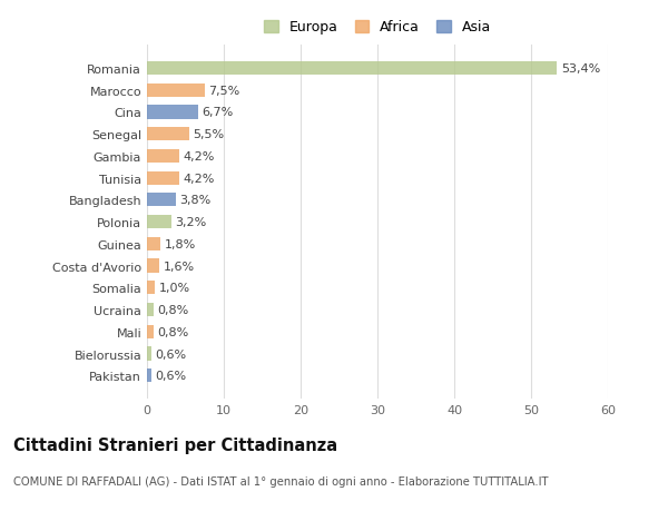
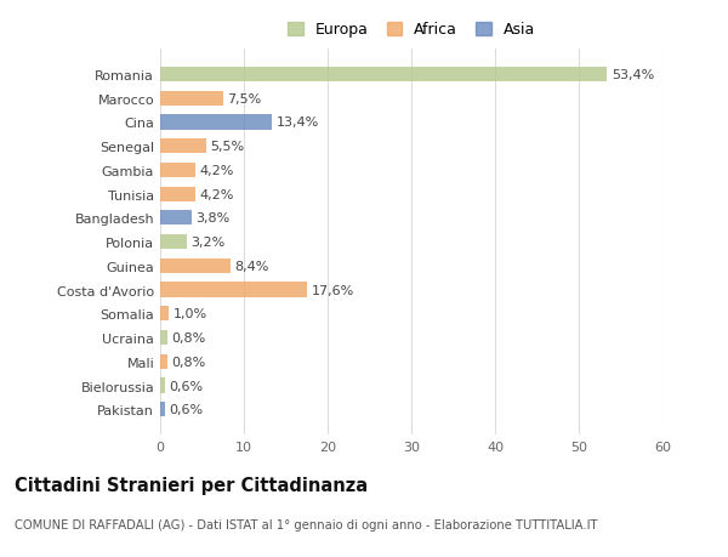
Cina: 6,7% -> 13,4%
Guinea: 1,8% -> 8,4%
Costa d'Avorio: 1,6% -> 17,6%
